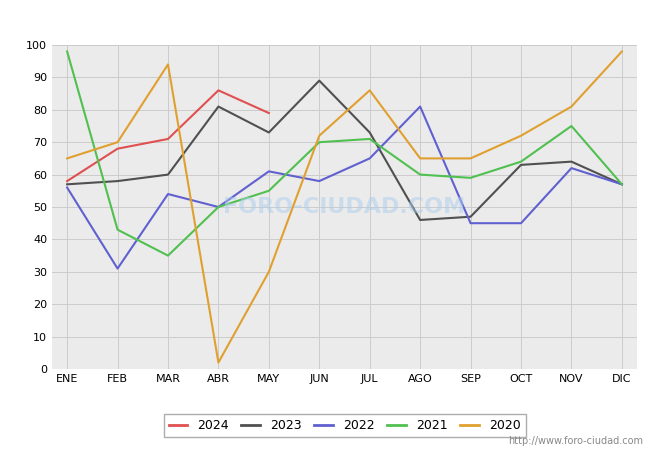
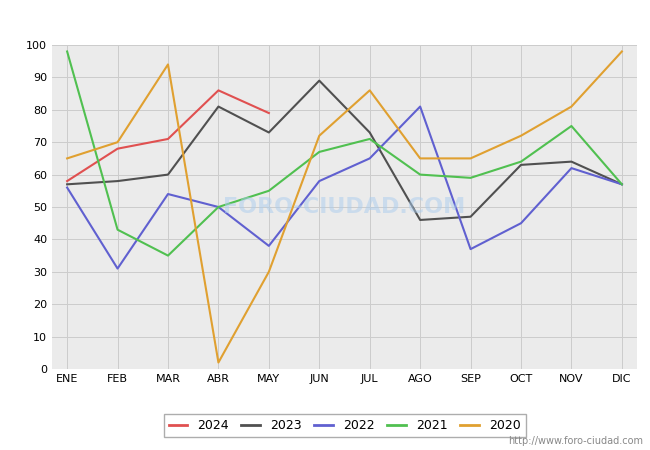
2022/MAY: 61 -> 38
2021/JUN: 70 -> 67
2022/SEP: 45 -> 37
